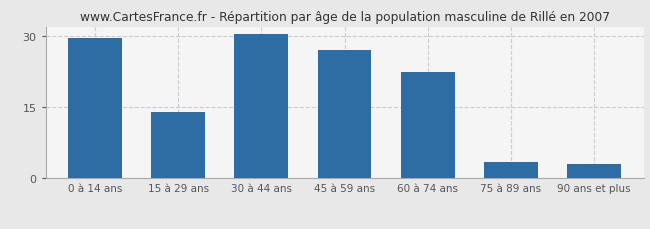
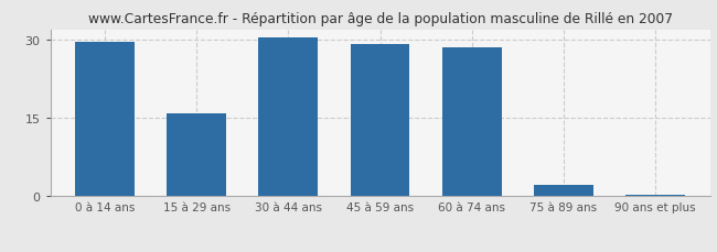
15 à 29 ans: 14.0 -> 16.0
45 à 59 ans: 27.0 -> 29.2
60 à 74 ans: 22.5 -> 28.5
75 à 89 ans: 3.5 -> 2.2
90 ans et plus: 3.0 -> 0.2
